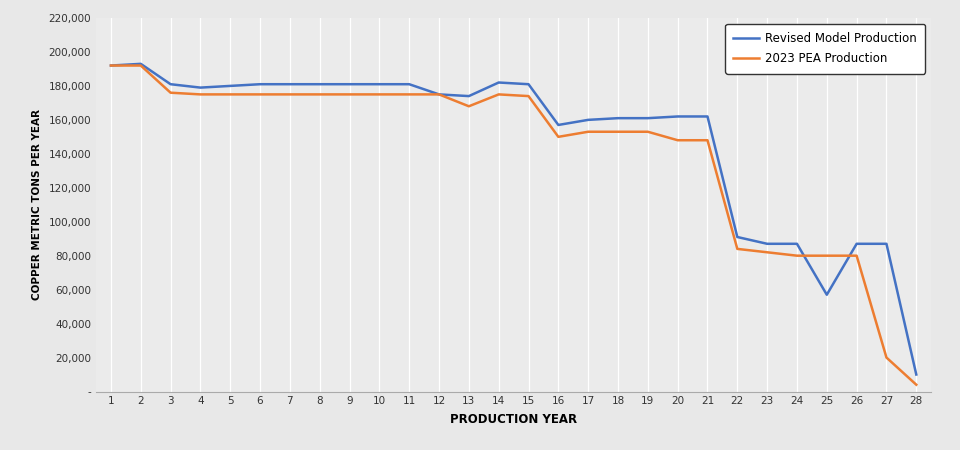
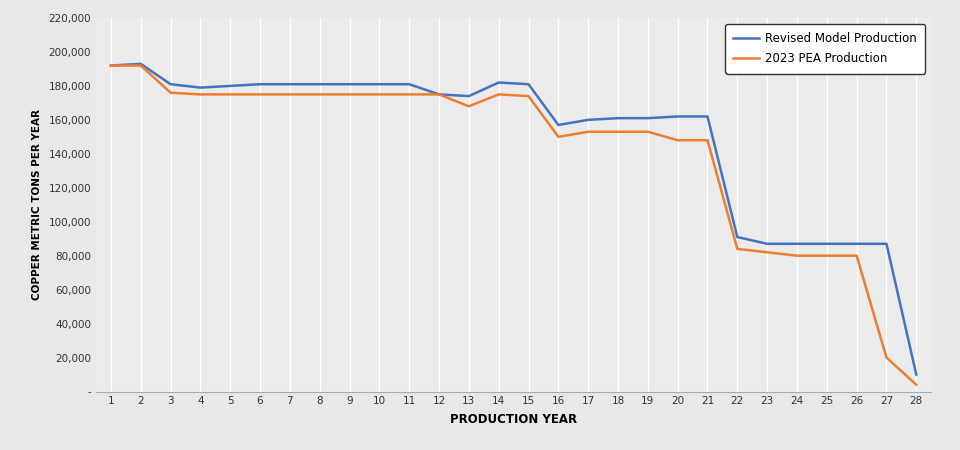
Revised Model Production/25: 57,000 -> 87,000
